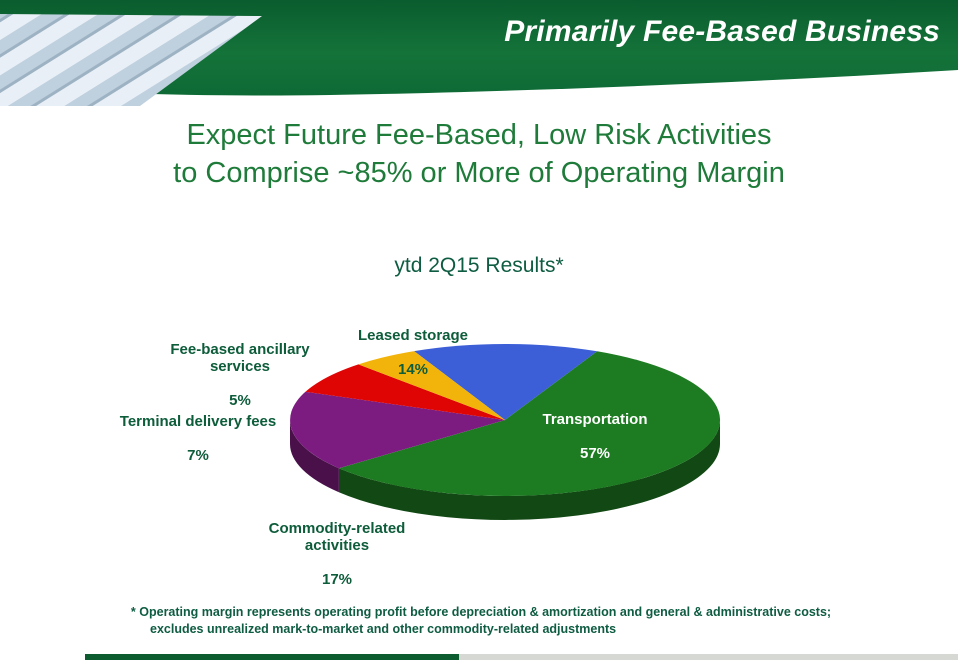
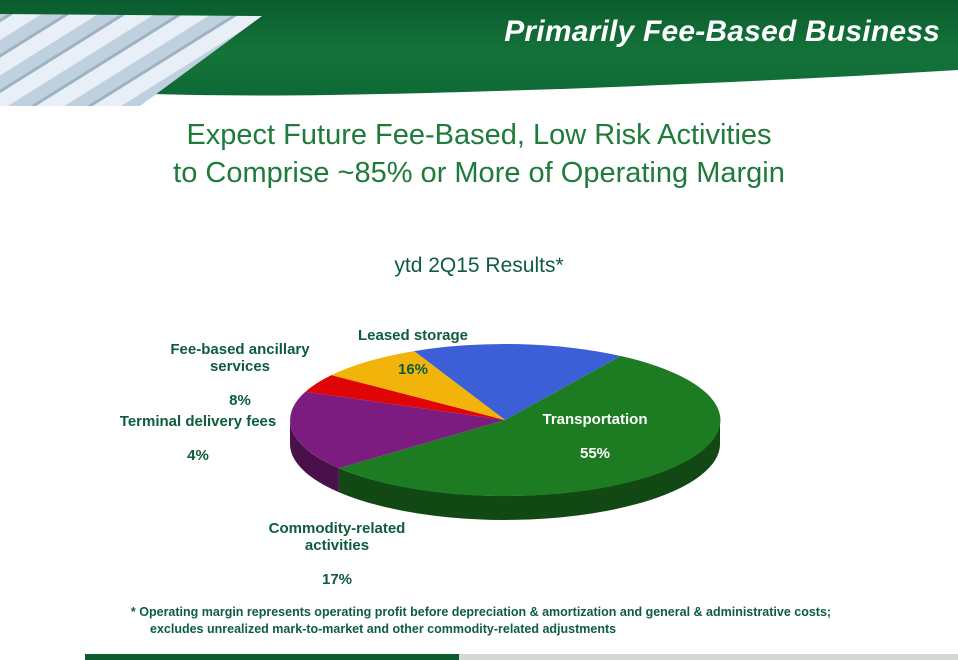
Leased storage: 14% -> 16%
Transportation: 57% -> 55%
Terminal delivery fees: 7% -> 4%
Fee-based ancillary services: 5% -> 8%
